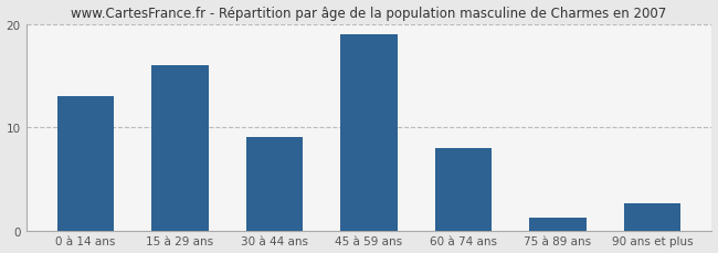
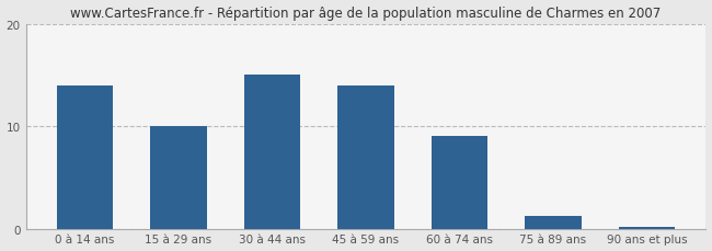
0 à 14 ans: 13.0 -> 14.0
15 à 29 ans: 16.0 -> 10.0
30 à 44 ans: 9.0 -> 15.0
45 à 59 ans: 19.0 -> 14.0
60 à 74 ans: 8.0 -> 9.0
90 ans et plus: 2.6 -> 0.1
